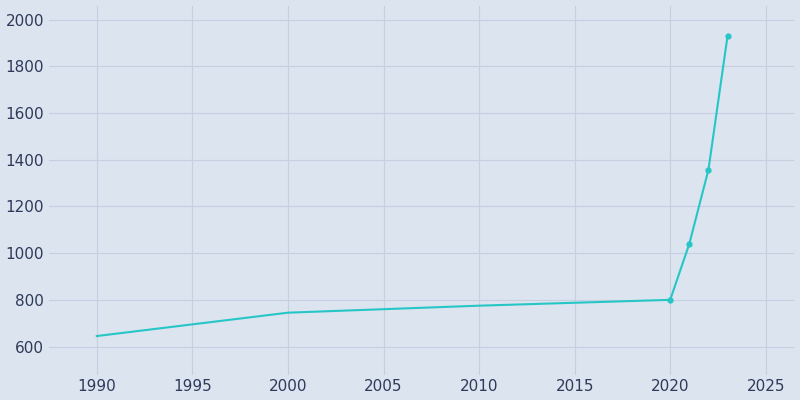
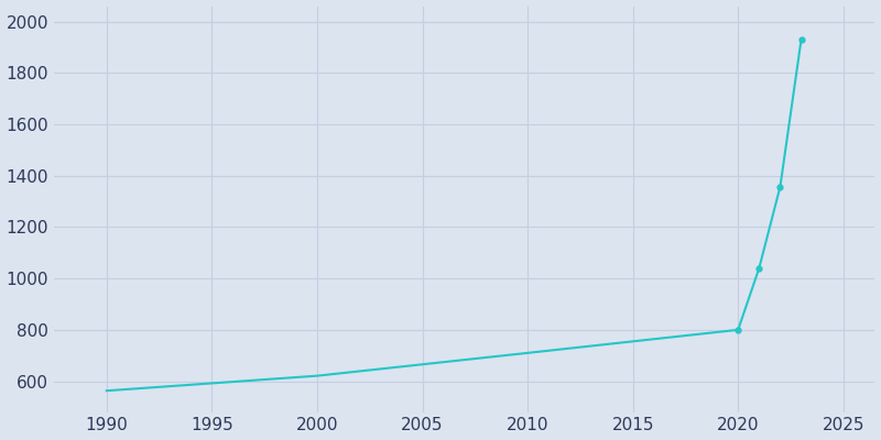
1990: 645 -> 563
2000: 745 -> 621
2010: 775 -> 710
